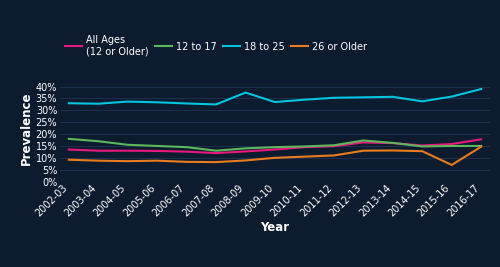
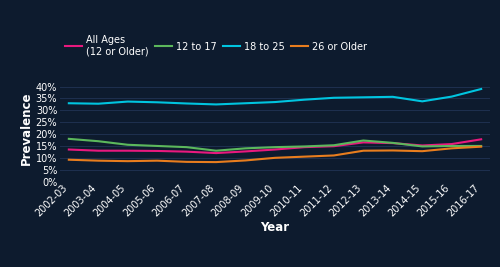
18 to 25/2008-09: 37.5% -> 33.0%
26 or Older/2015-16: 7.0% -> 14.0%
